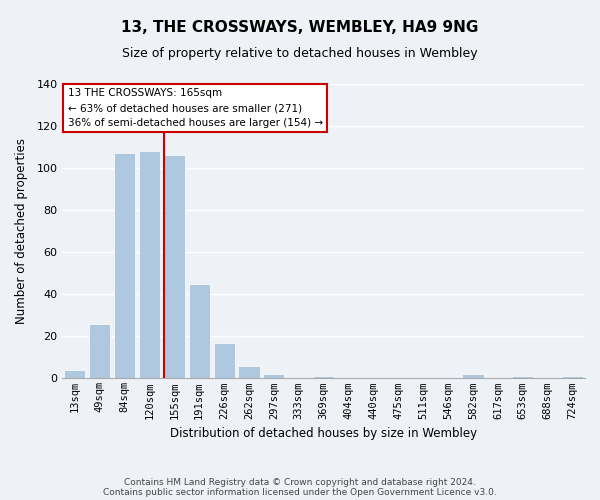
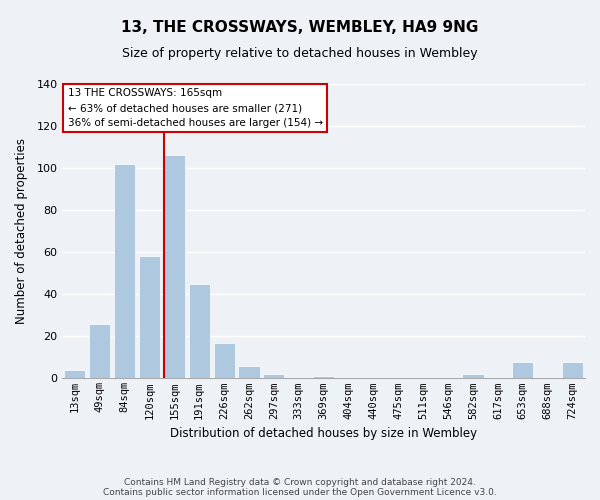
84sqm: 107 -> 102
120sqm: 108 -> 58
653sqm: 1 -> 8
724sqm: 1 -> 8
